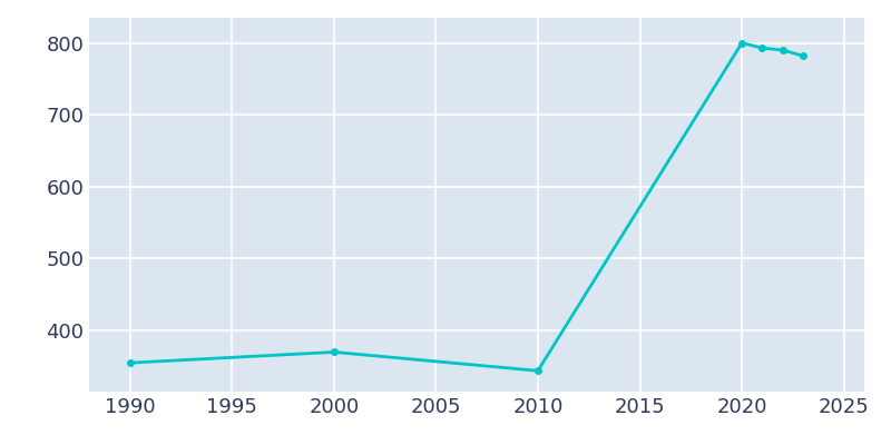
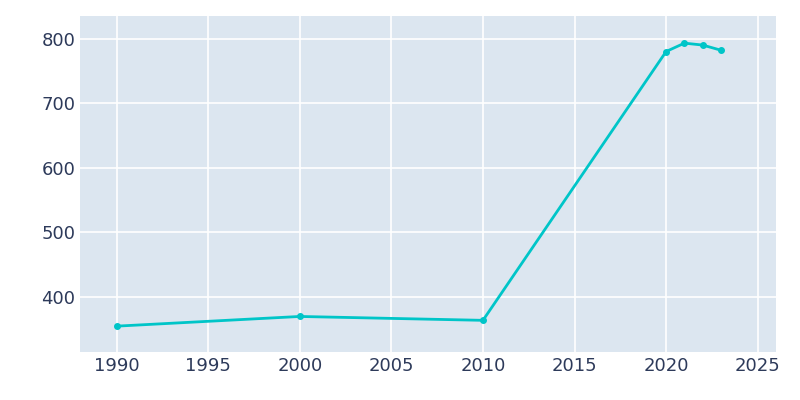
2010: 344 -> 364
2020: 800 -> 780
